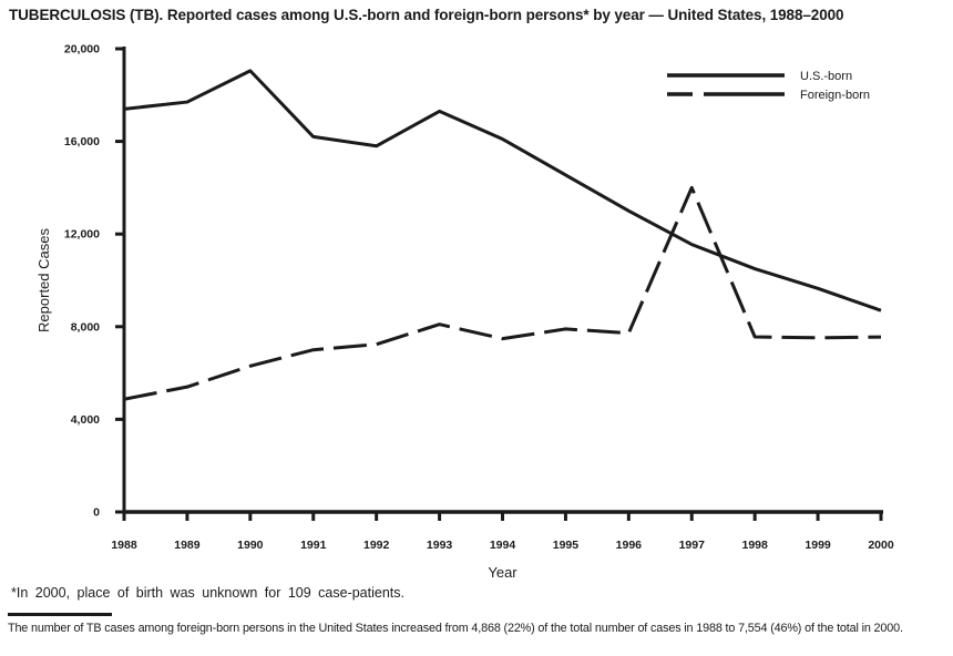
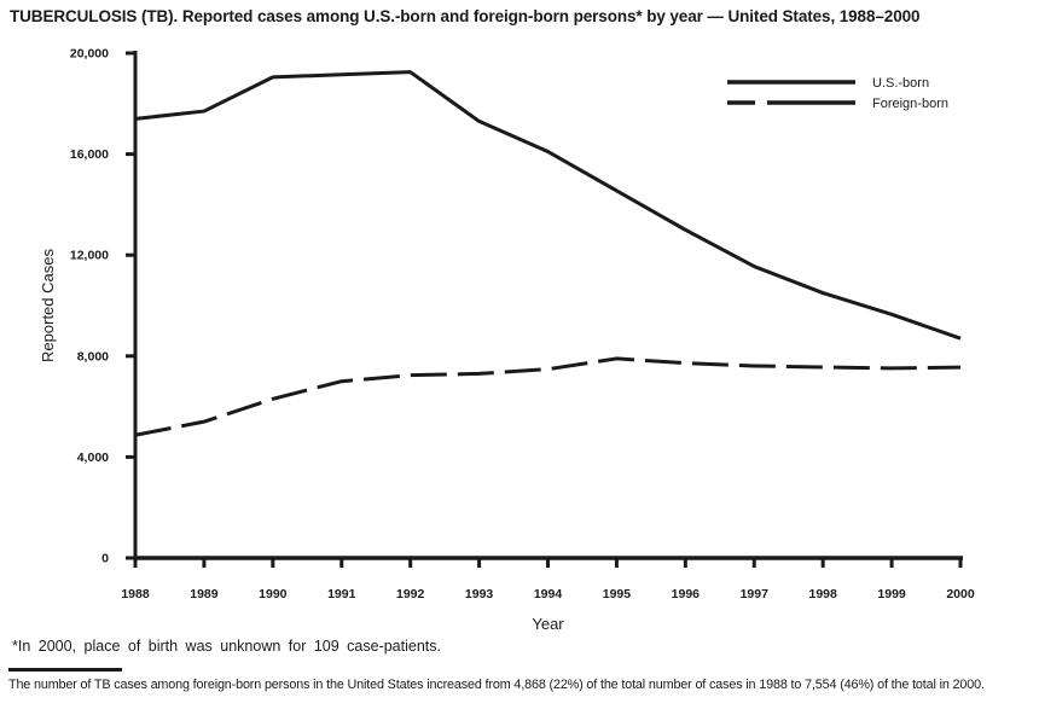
U.S.-born/1991: 16200 -> 19200
U.S.-born/1992: 15800 -> 19200
Foreign-born/1993: 8100 -> 7300
Foreign-born/1997: 14000 -> 7600
